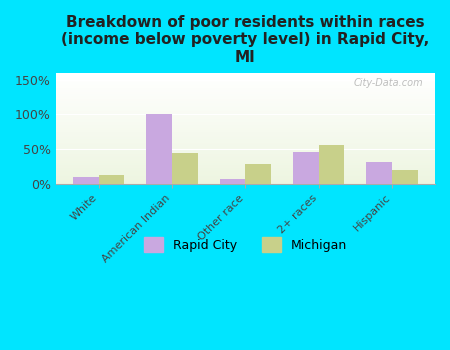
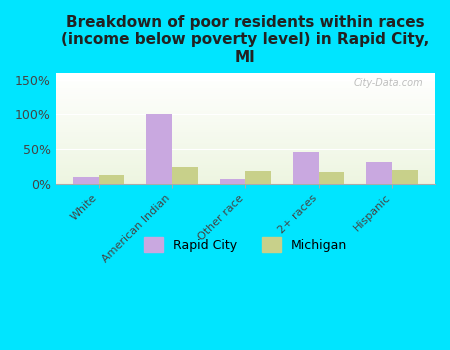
Michigan/American Indian: 44% -> 24%
Michigan/Other race: 28% -> 18%
Michigan/2+ races: 56% -> 17%
